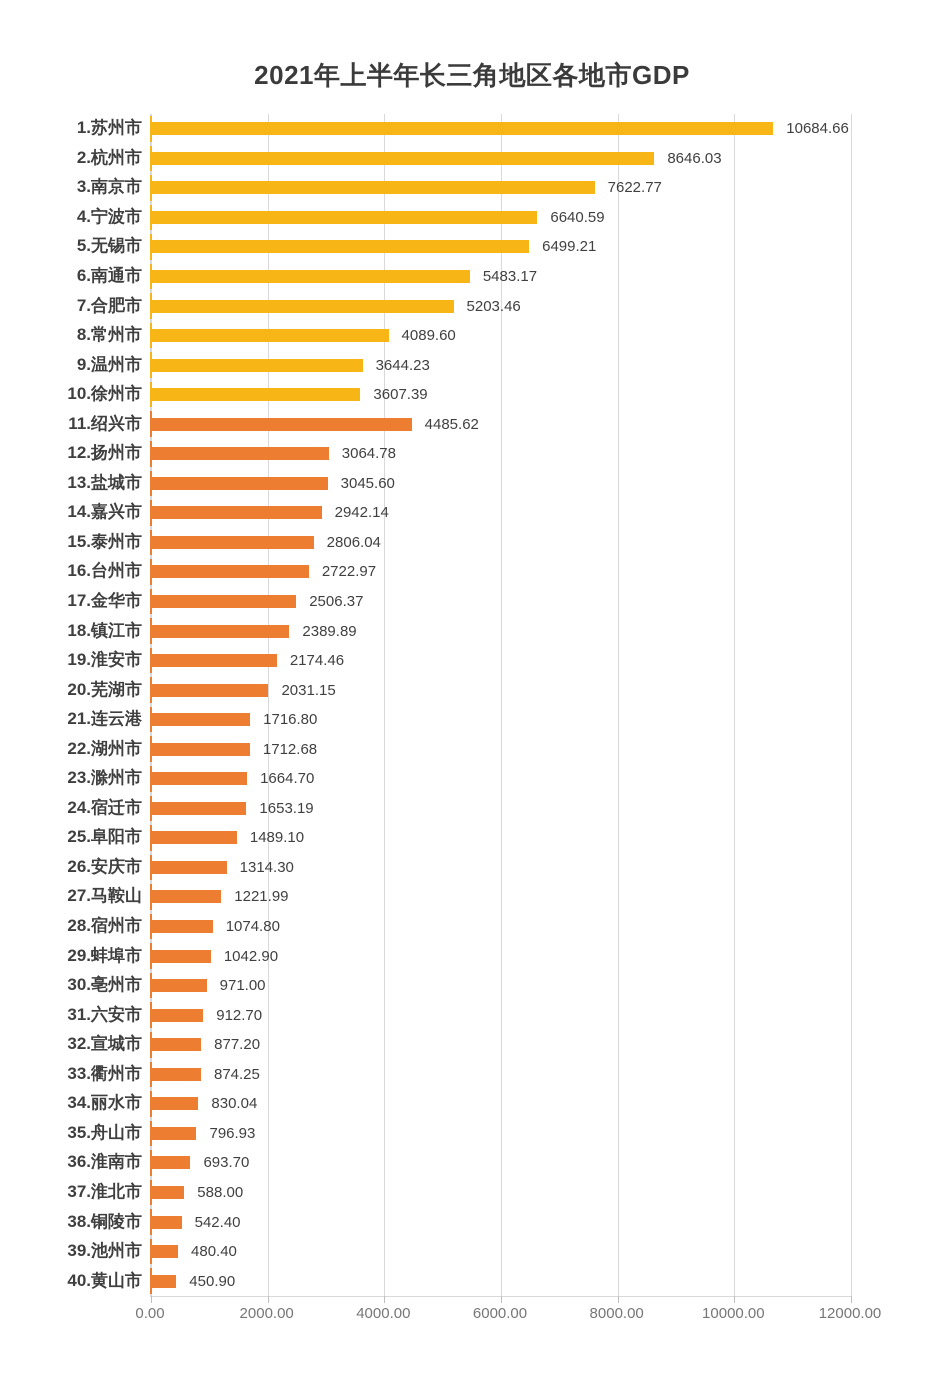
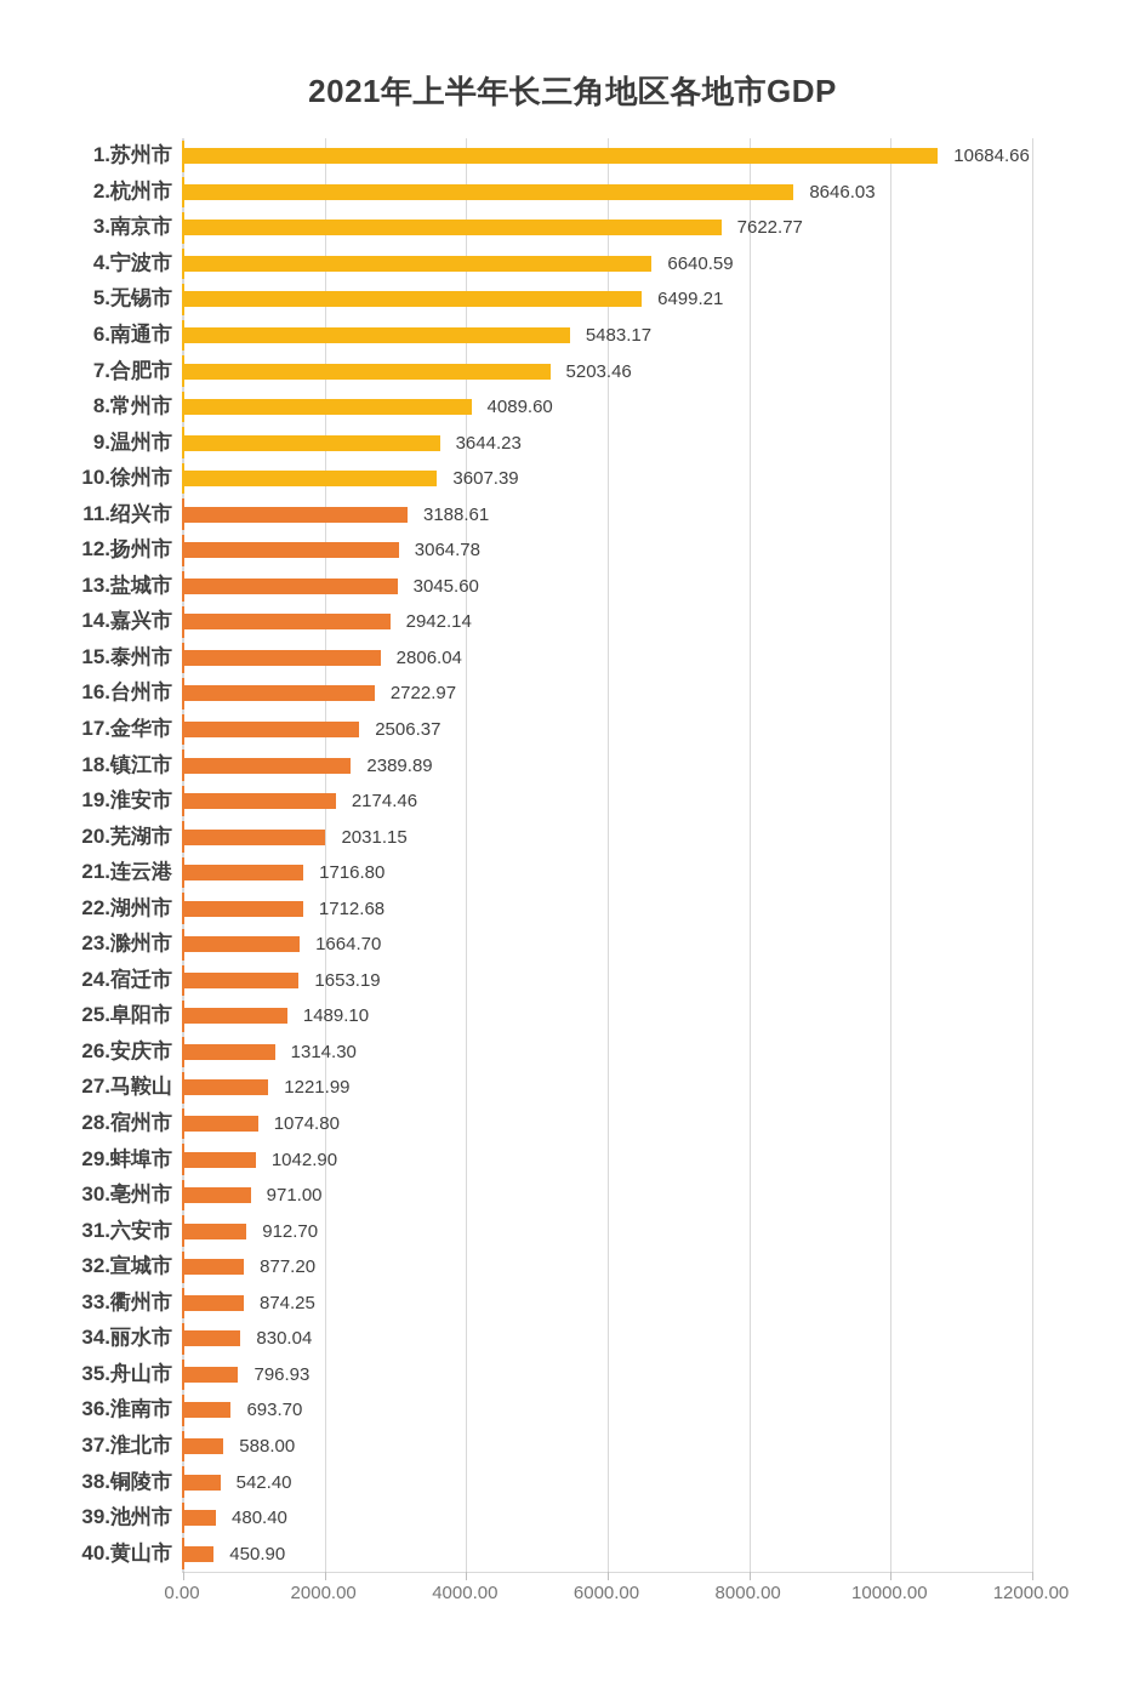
11.绍兴市: 4485.62 -> 3188.61
